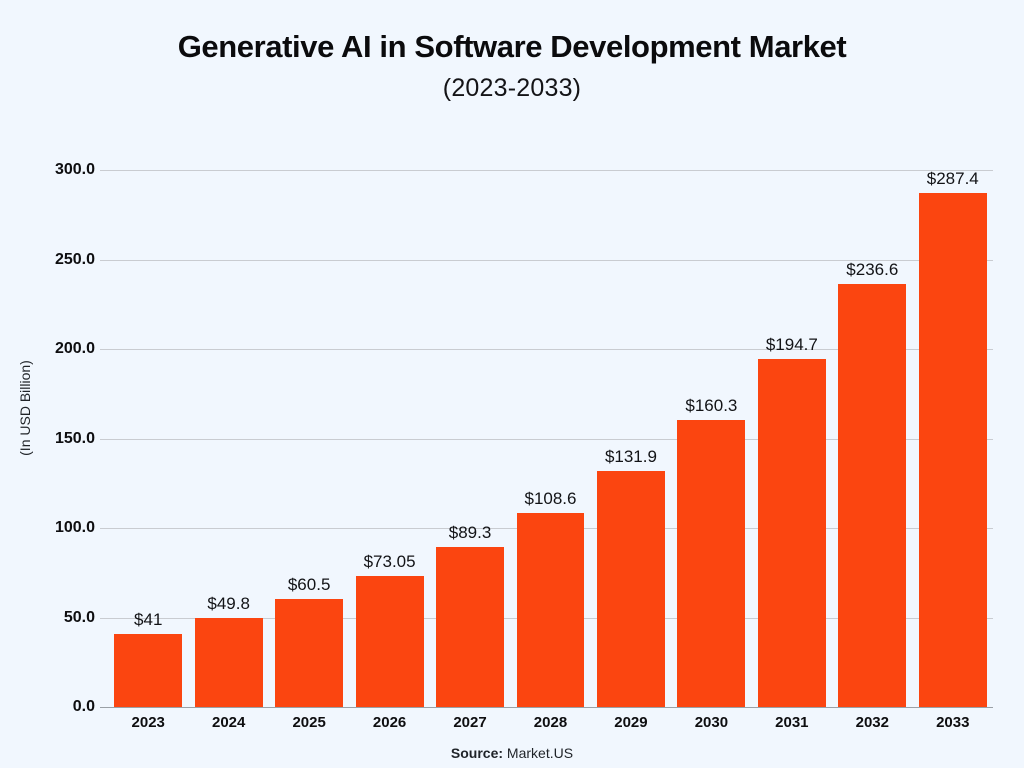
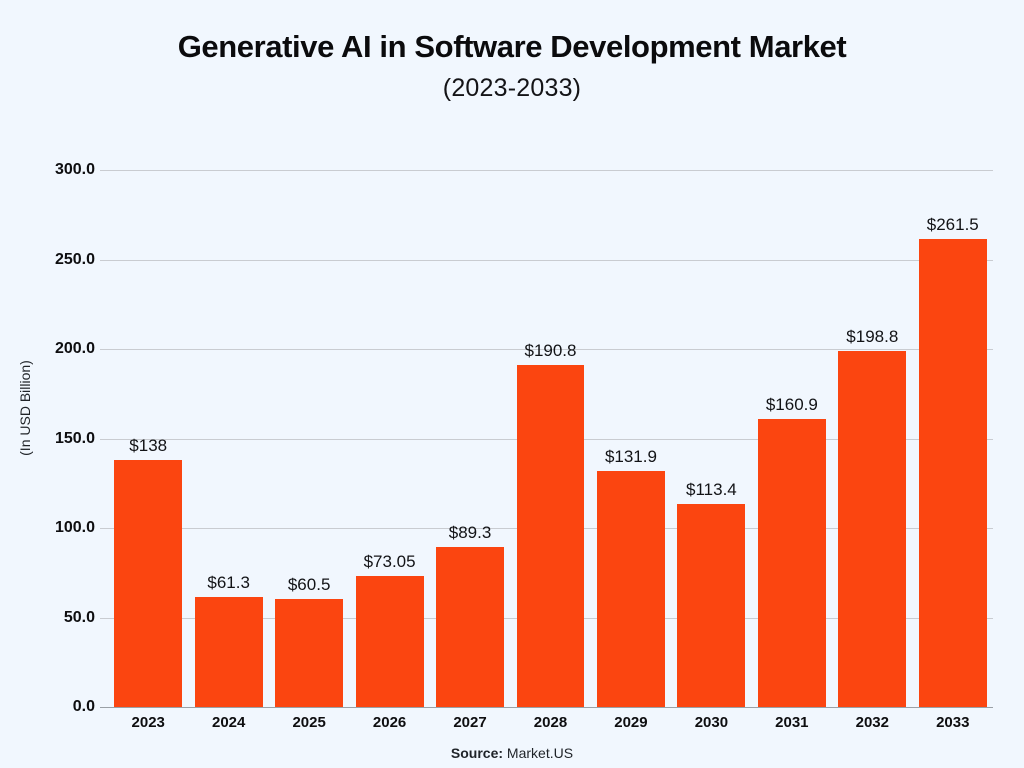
2023: $41 -> $138
2024: $49.8 -> $61.3
2028: $108.6 -> $190.8
2030: $160.3 -> $113.4
2031: $194.7 -> $160.9
2032: $236.6 -> $198.8
2033: $287.4 -> $261.5
